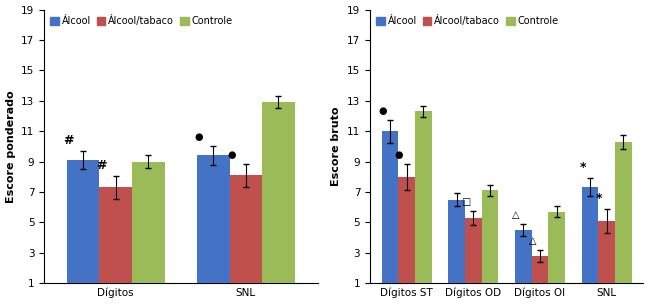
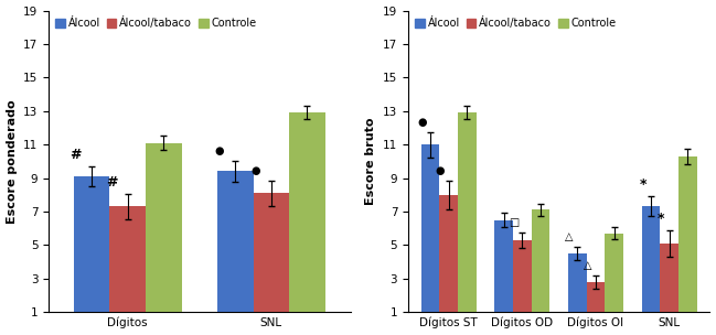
Controle/Dígitos: 9.0 -> 11.1
Controle/Dígitos ST: 12.3 -> 12.9
